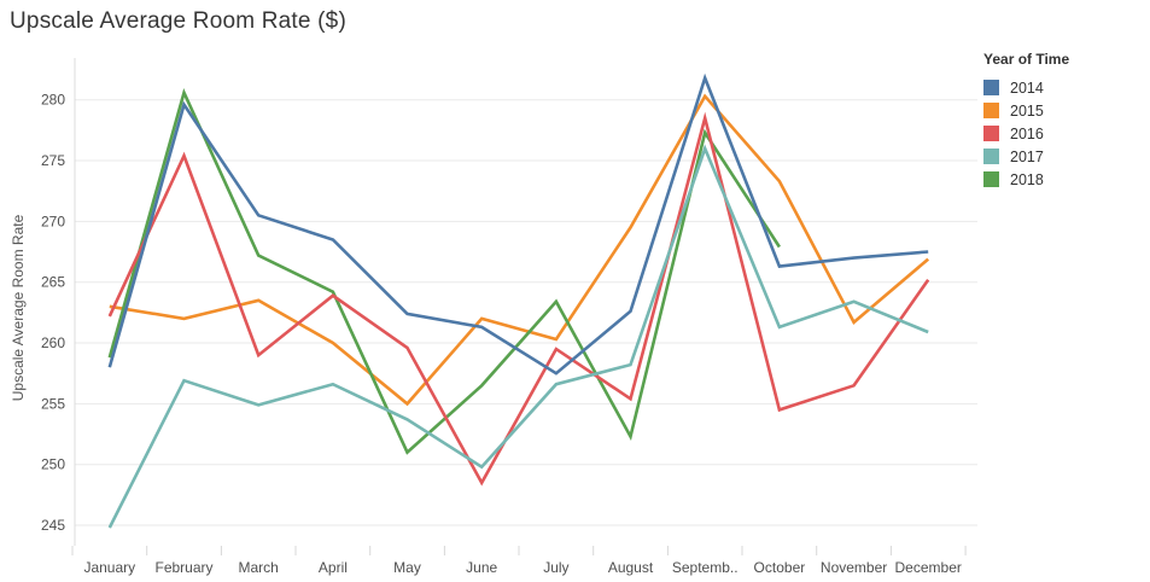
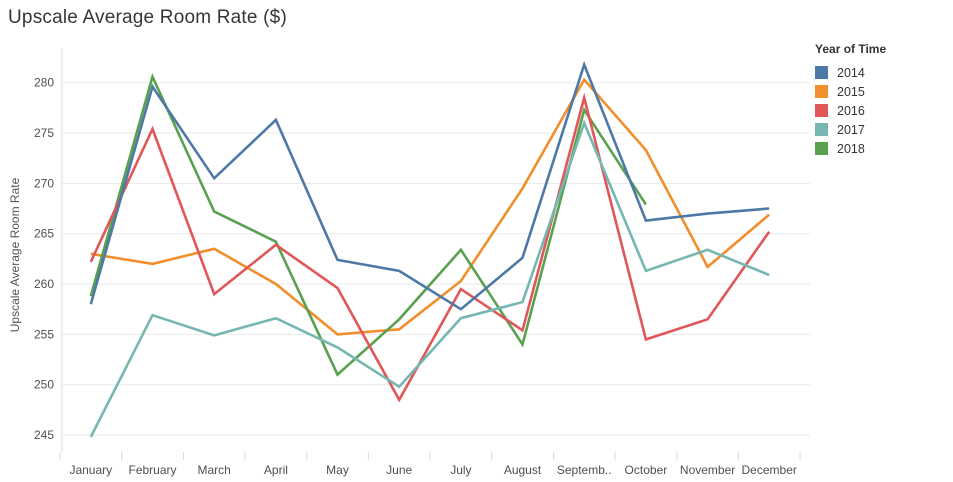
2014/April: 268.5 -> 276.3
2015/June: 262.0 -> 255.5
2018/August: 252.3 -> 254.0
